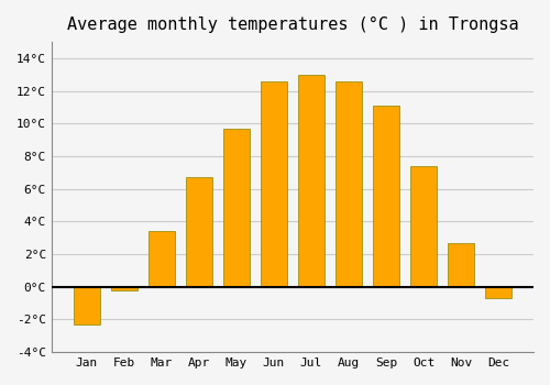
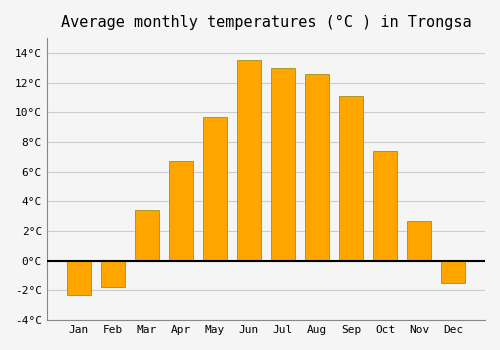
Feb: -0.2°C -> -1.8°C
Jun: 12.6°C -> 13.5°C
Dec: -0.7°C -> -1.5°C
